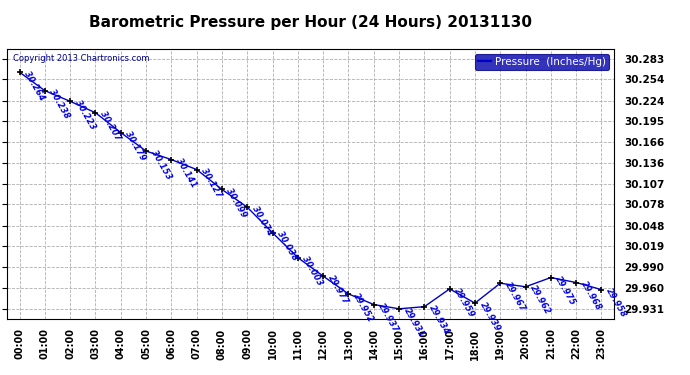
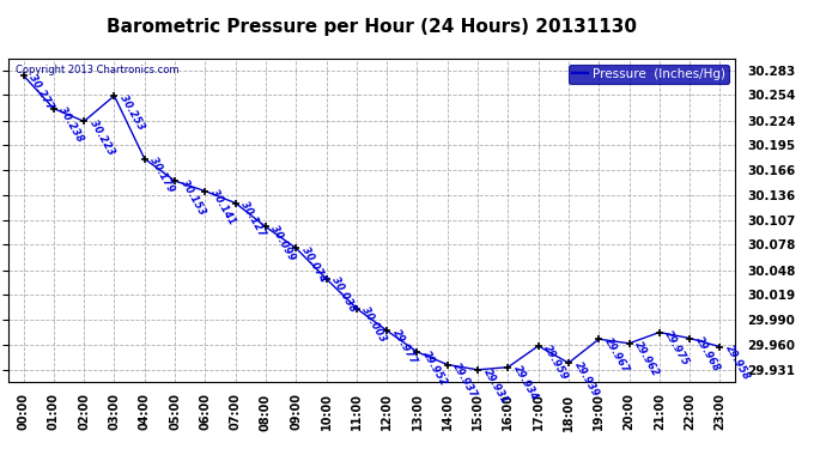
00:00: 30.264 -> 30.277
03:00: 30.207 -> 30.253
